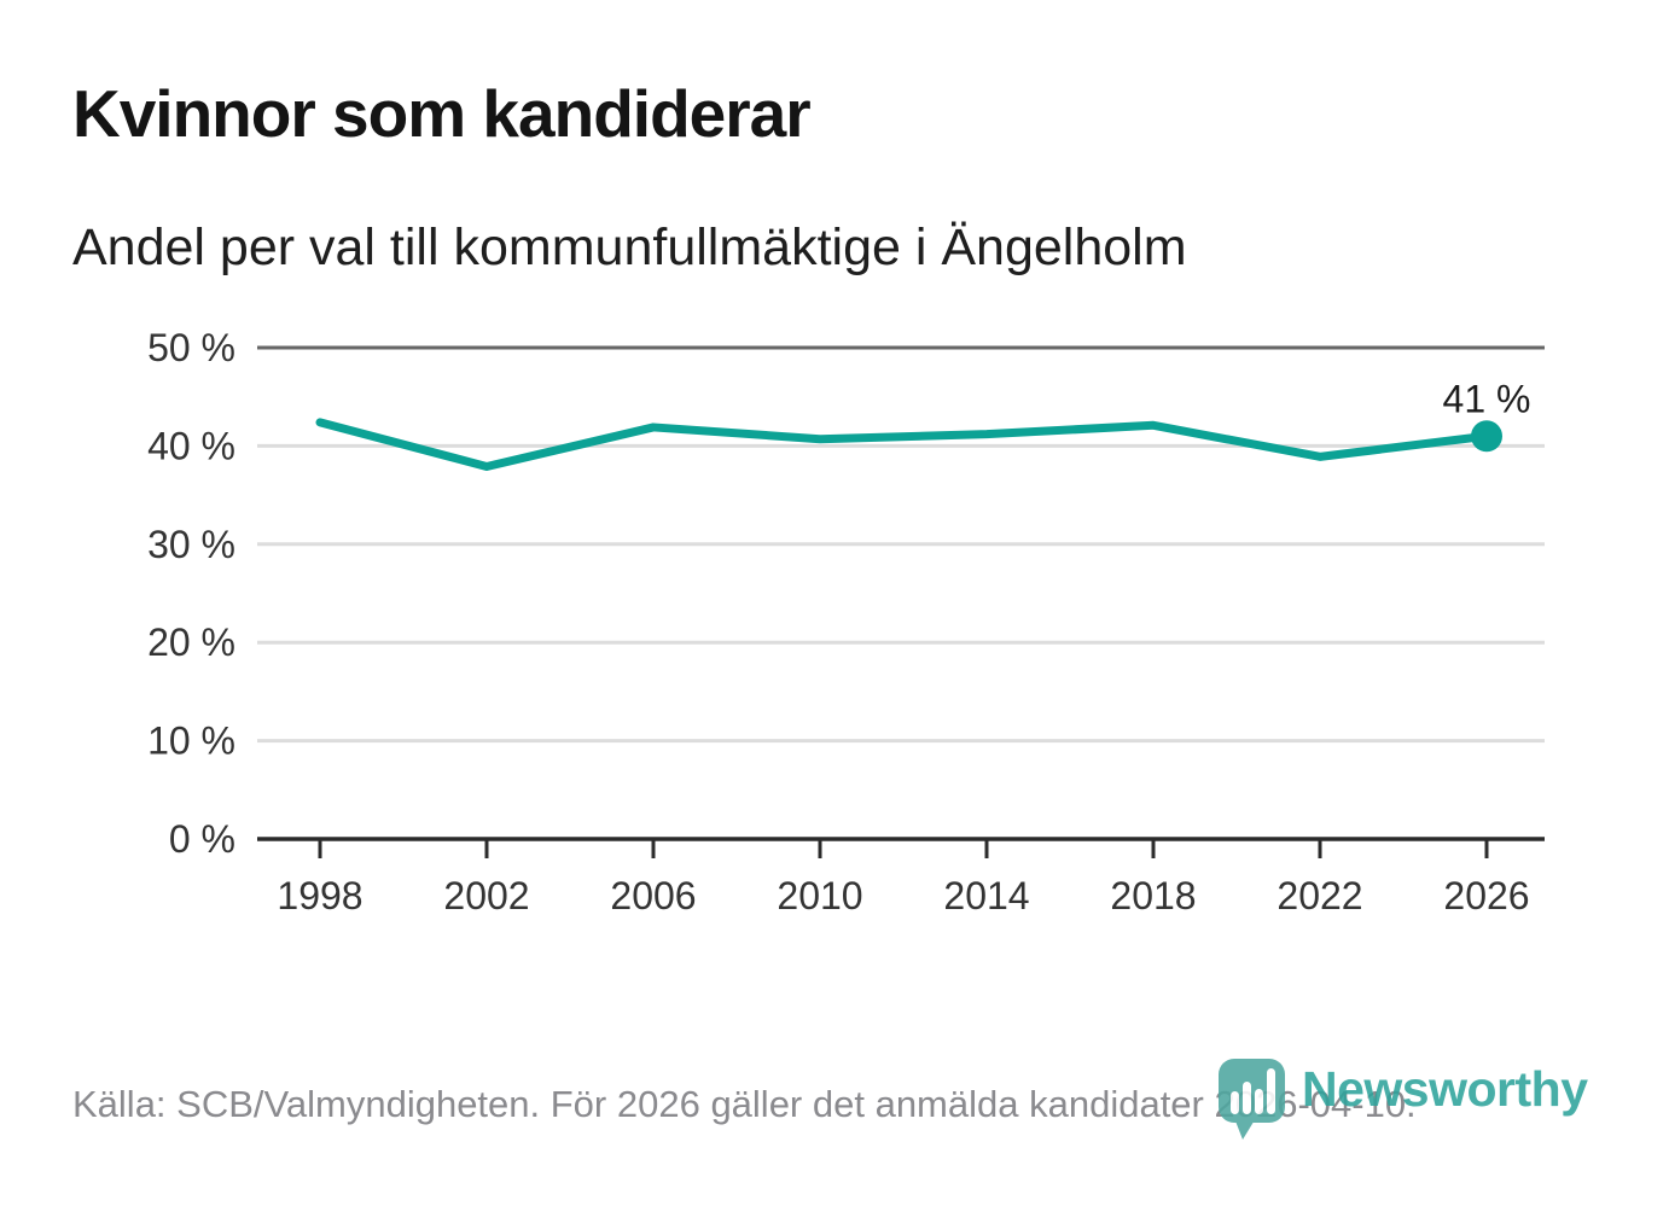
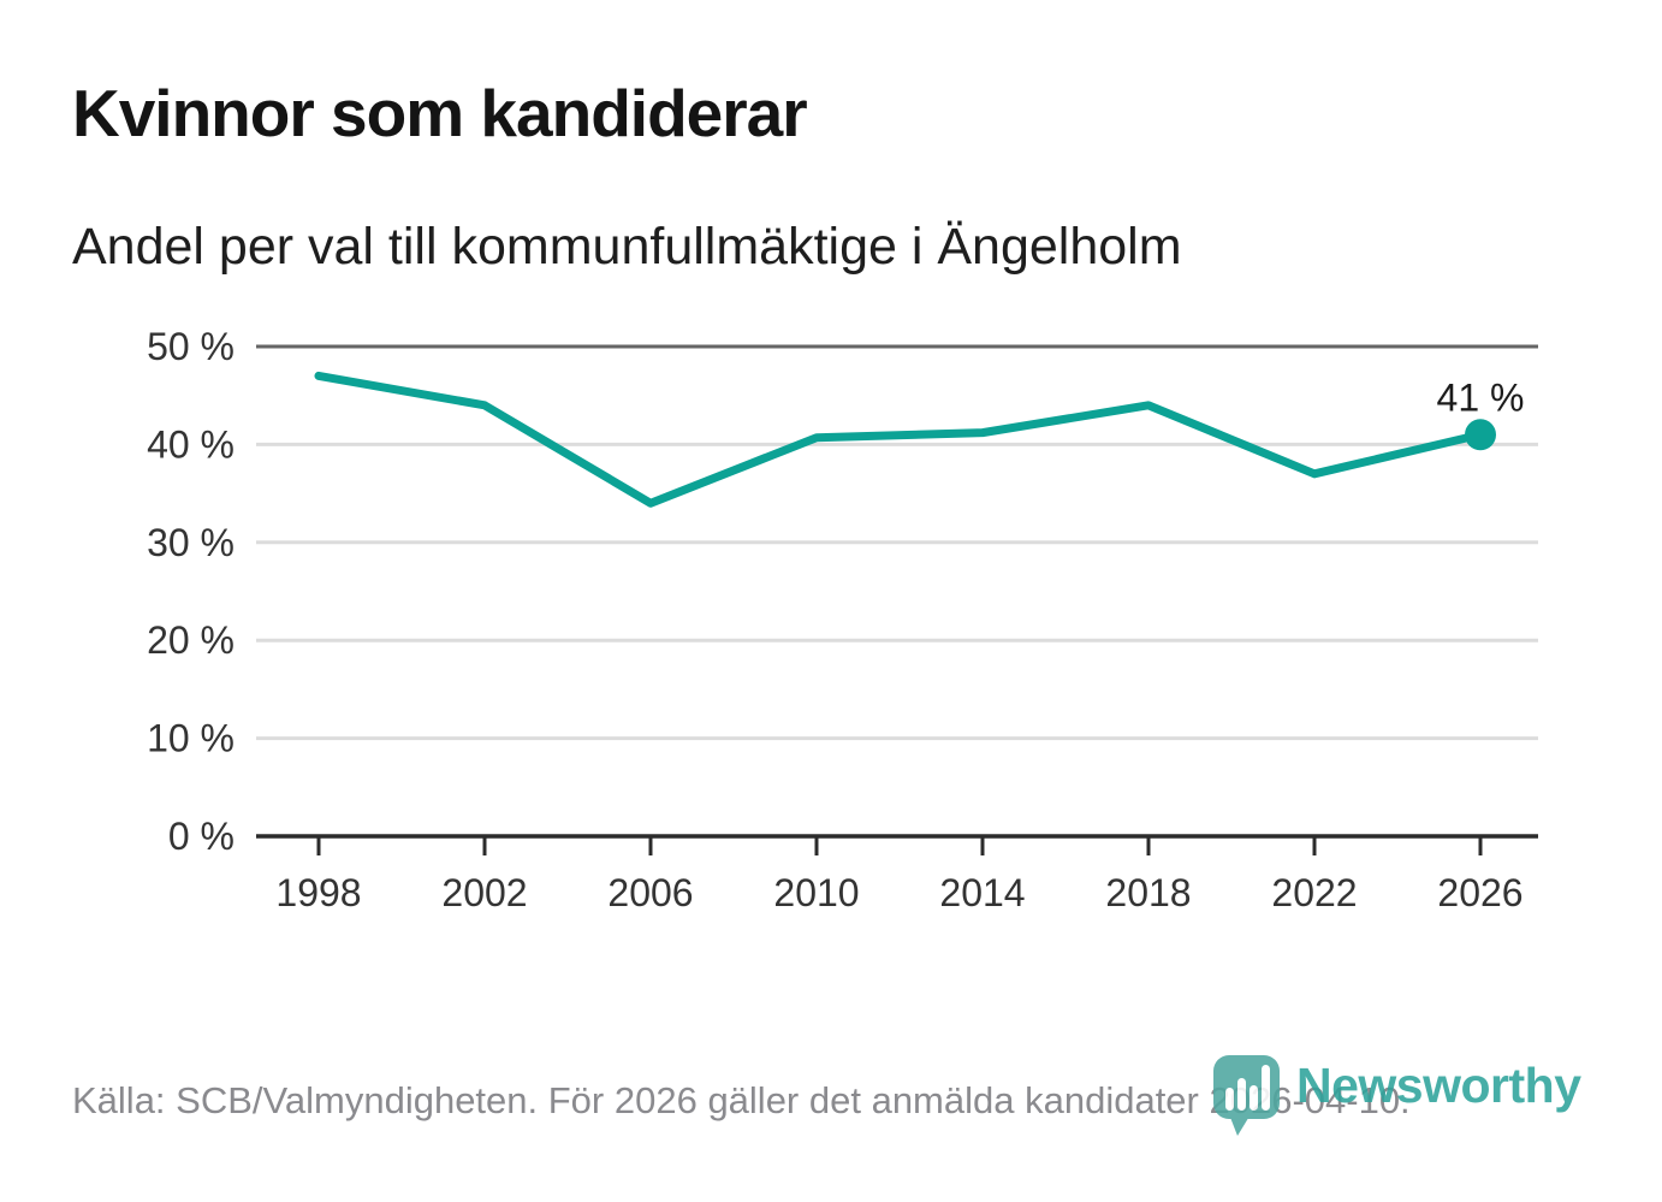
1998: 42% -> 47%
2002: 38% -> 44%
2006: 42% -> 34%
2018: 42% -> 44%
2022: 39% -> 37%
